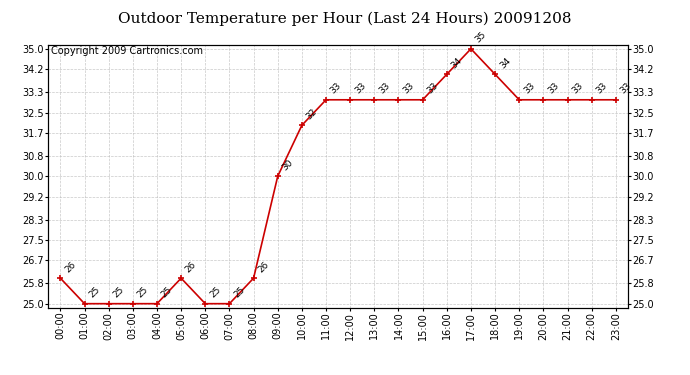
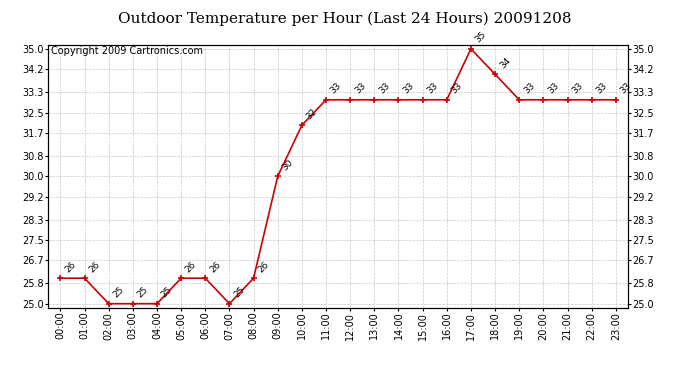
01:00: 25 -> 26
06:00: 25 -> 26
16:00: 34 -> 33
